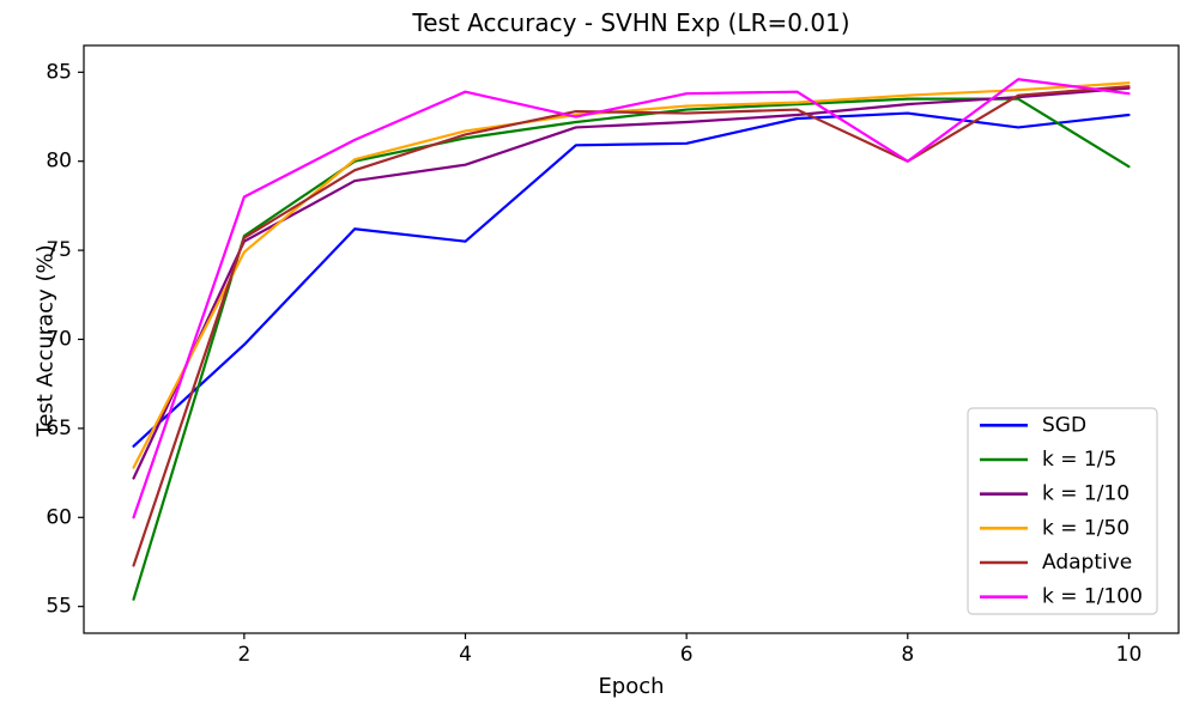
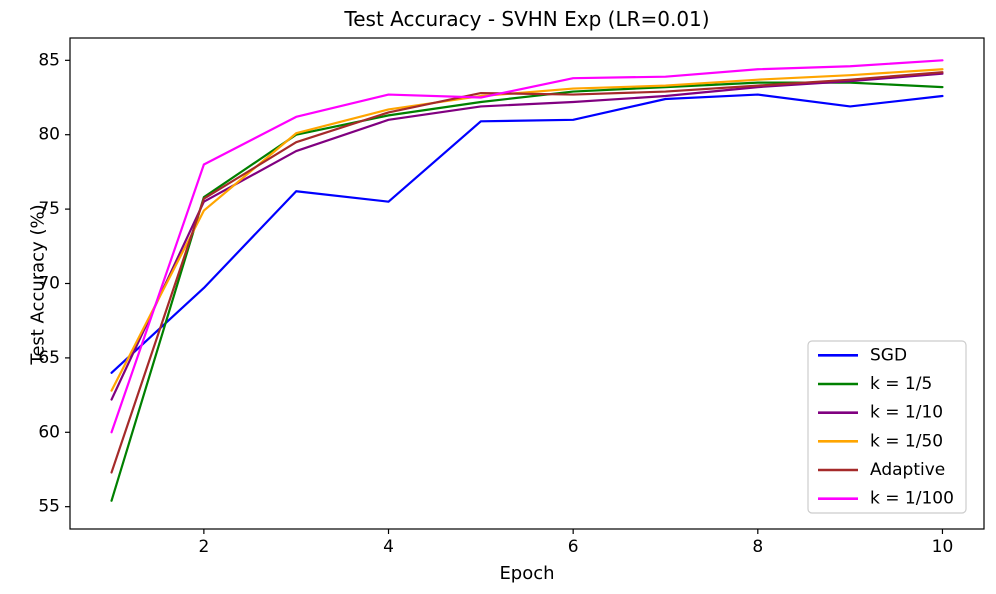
k = 1/10/4: 79.8 -> 81.0
k = 1/100/4: 83.9 -> 82.7
Adaptive/8: 80.0 -> 83.3
k = 1/100/8: 80.0 -> 84.4
k = 1/5/10: 79.7 -> 83.2
k = 1/100/10: 83.8 -> 85.0
